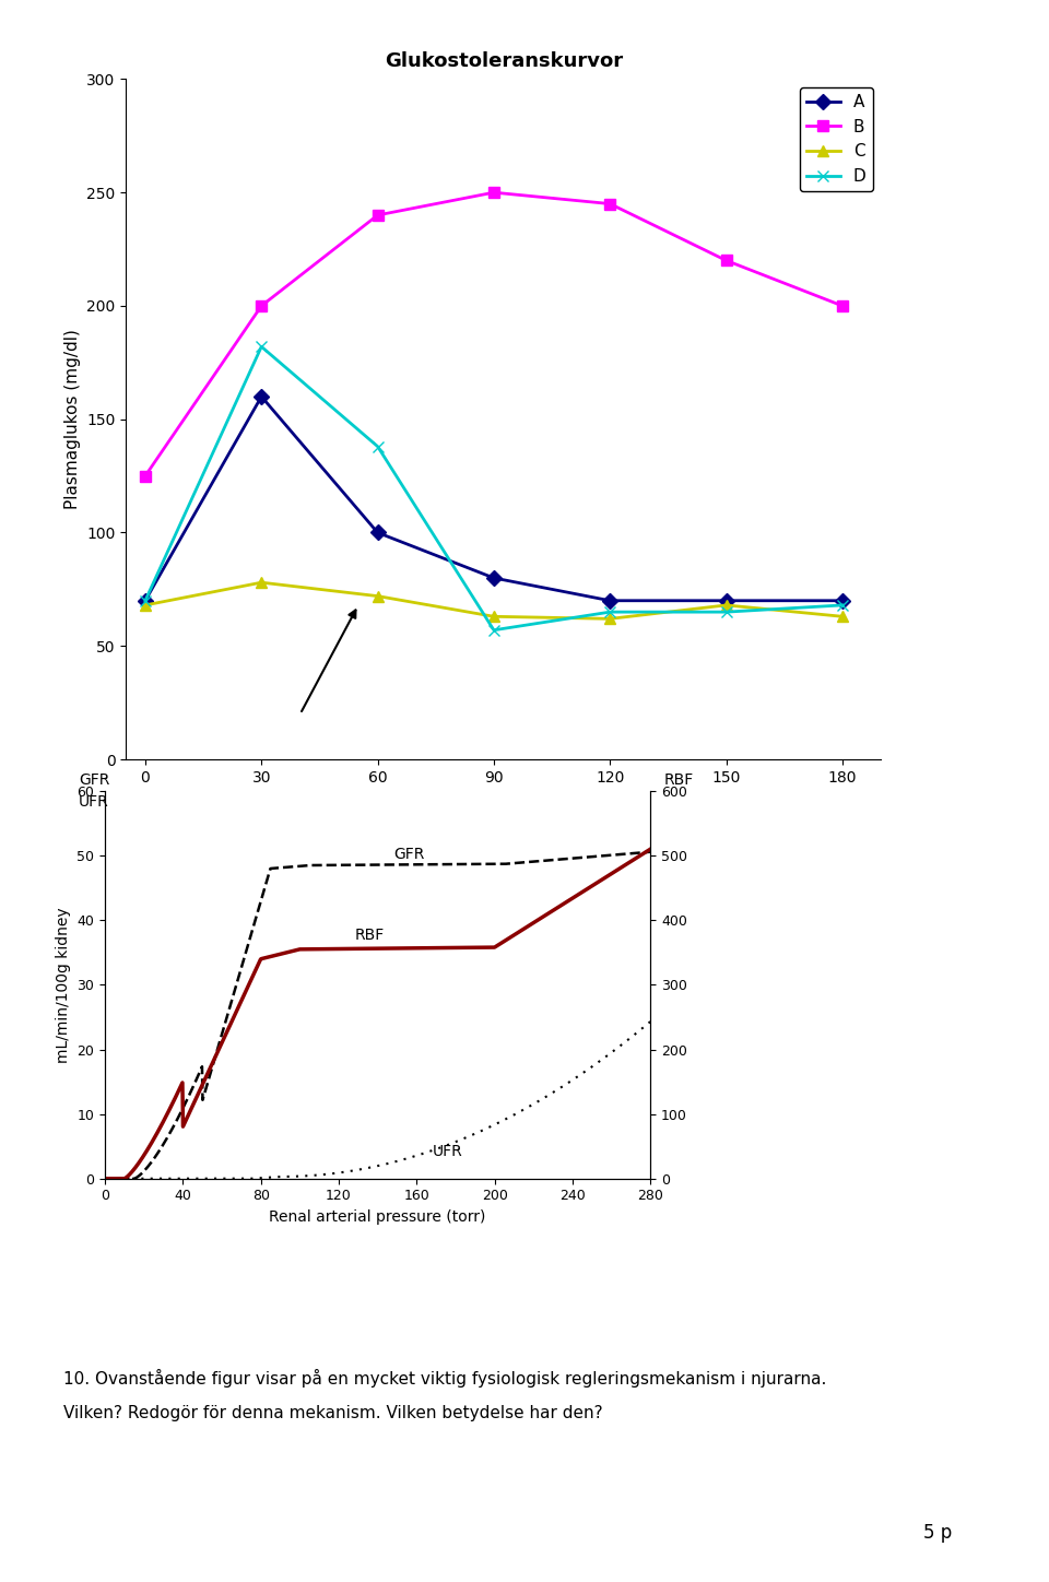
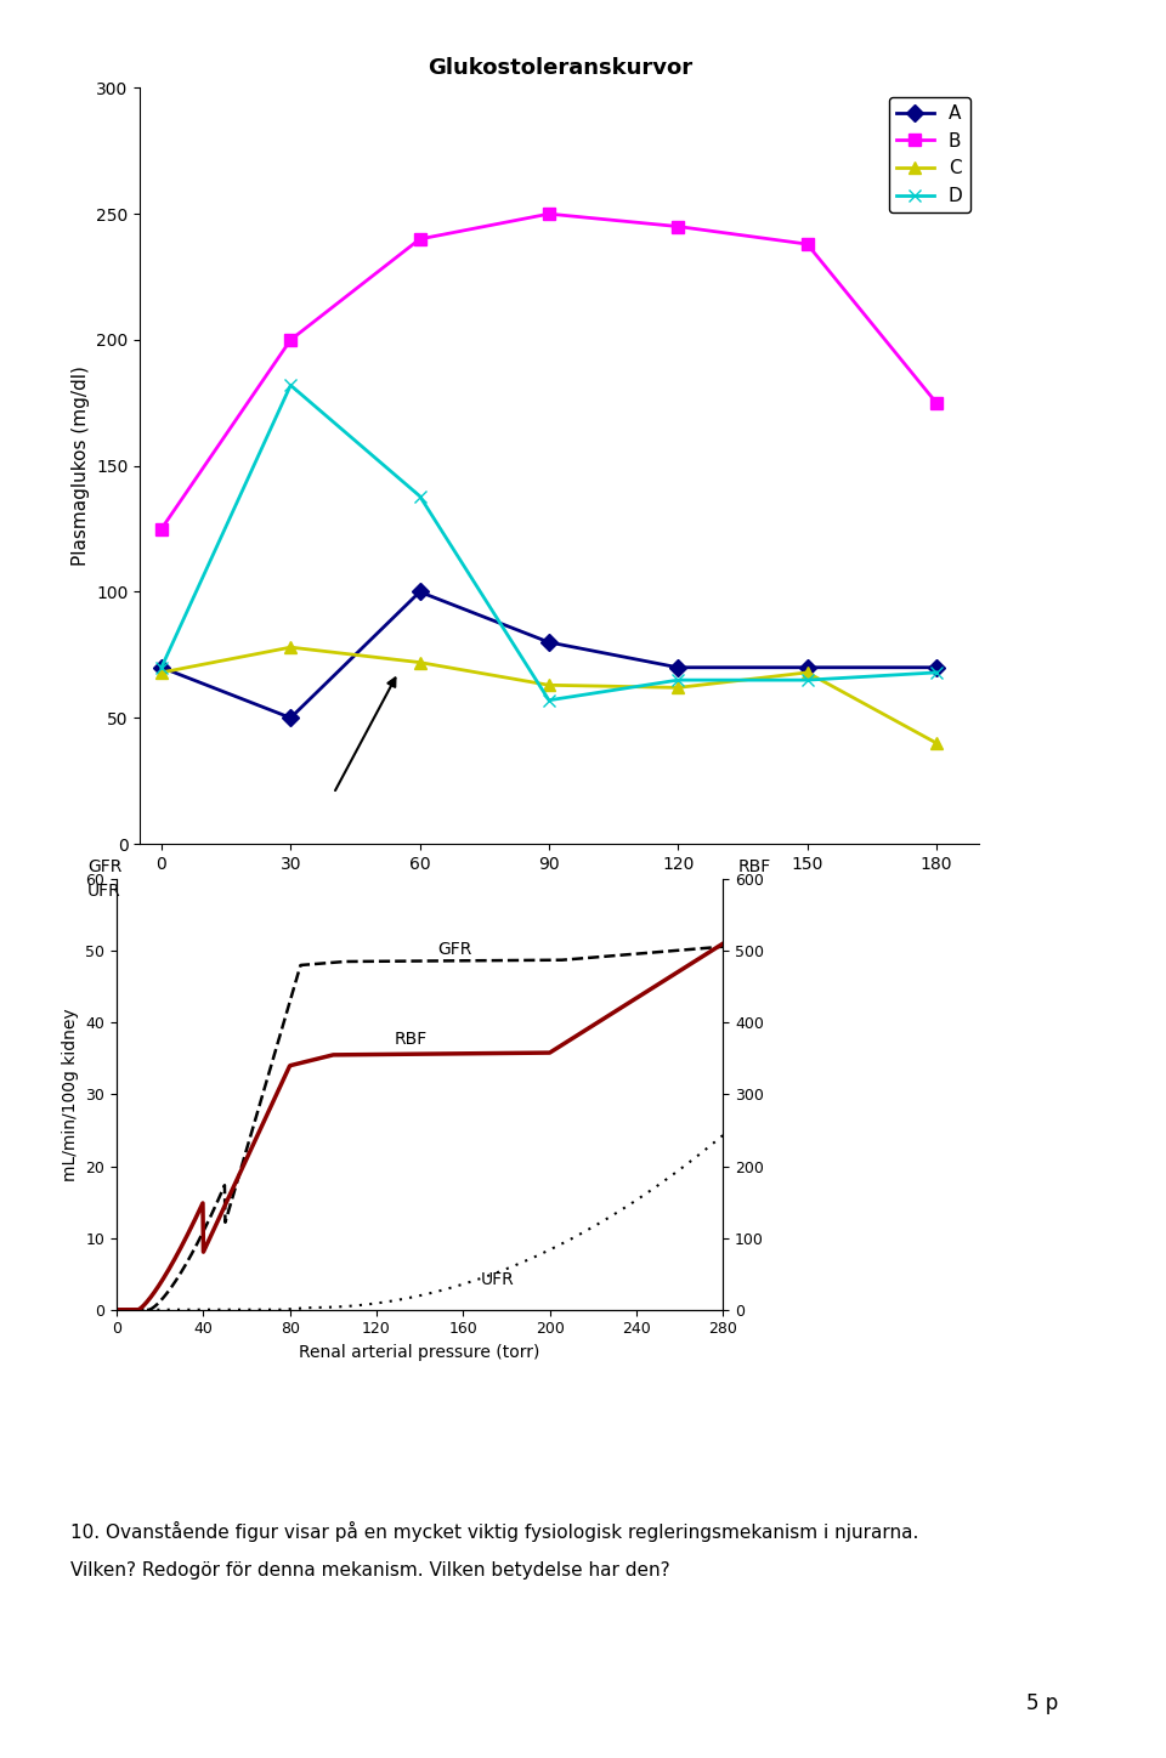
Glukostoleranskurvor/A/30: 160 -> 50
Glukostoleranskurvor/B/150: 220 -> 238
Glukostoleranskurvor/B/180: 200 -> 175
Glukostoleranskurvor/C/180: 63 -> 40
